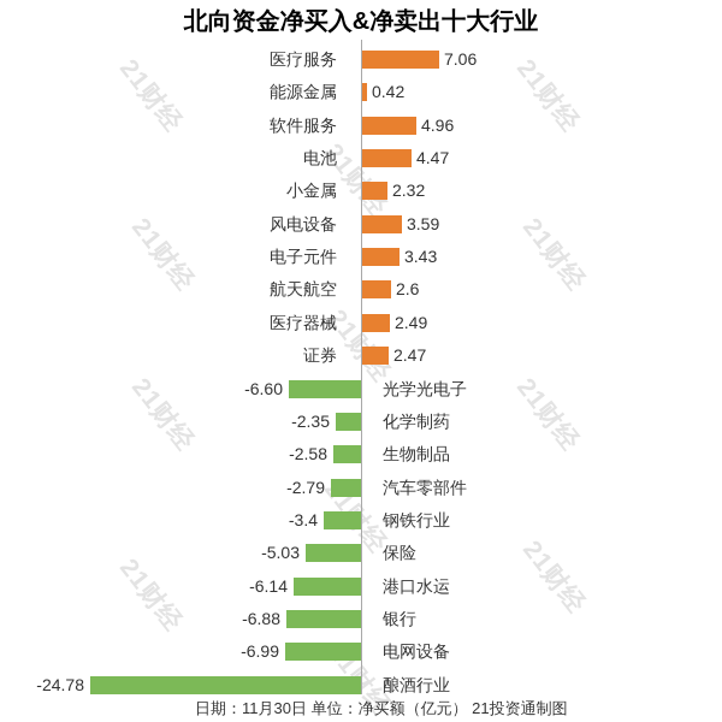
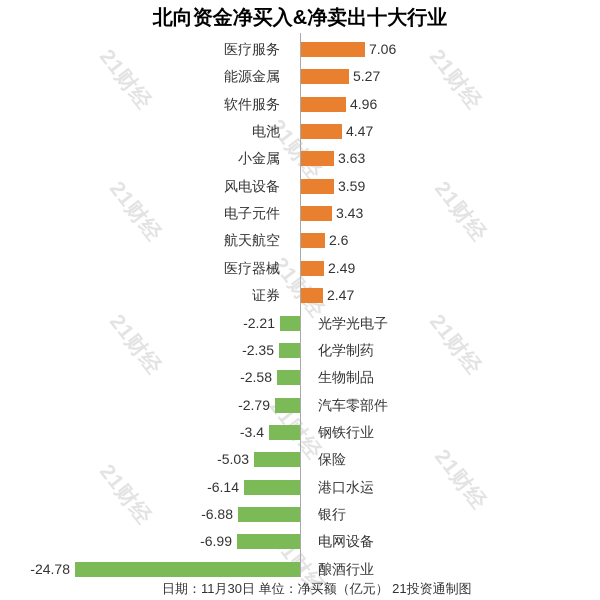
能源金属: 0.42 -> 5.27
小金属: 2.32 -> 3.63
光学光电子: -6.60 -> -2.21
